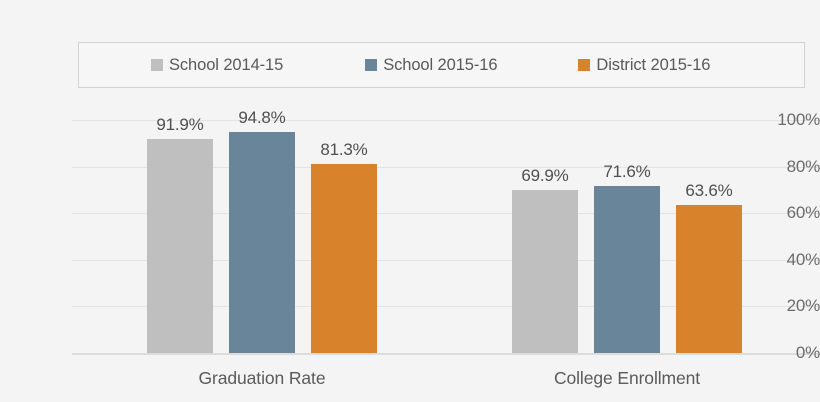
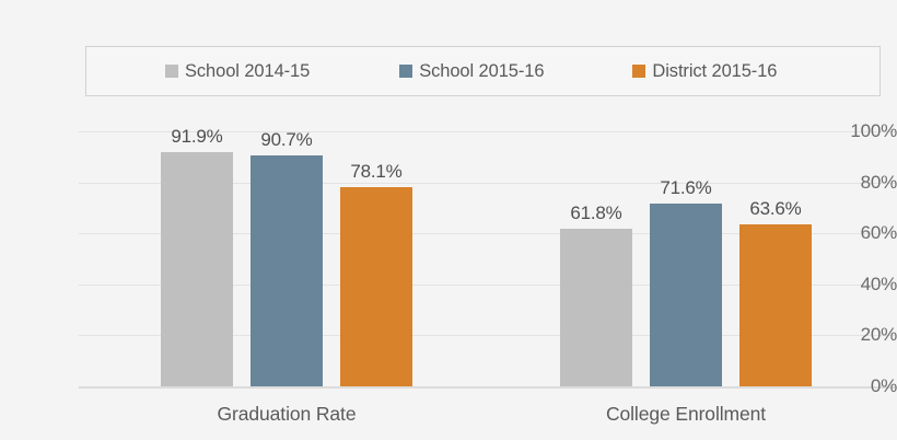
School 2015-16/Graduation Rate: 94.8% -> 90.7%
District 2015-16/Graduation Rate: 81.3% -> 78.1%
School 2014-15/College Enrollment: 69.9% -> 61.8%
